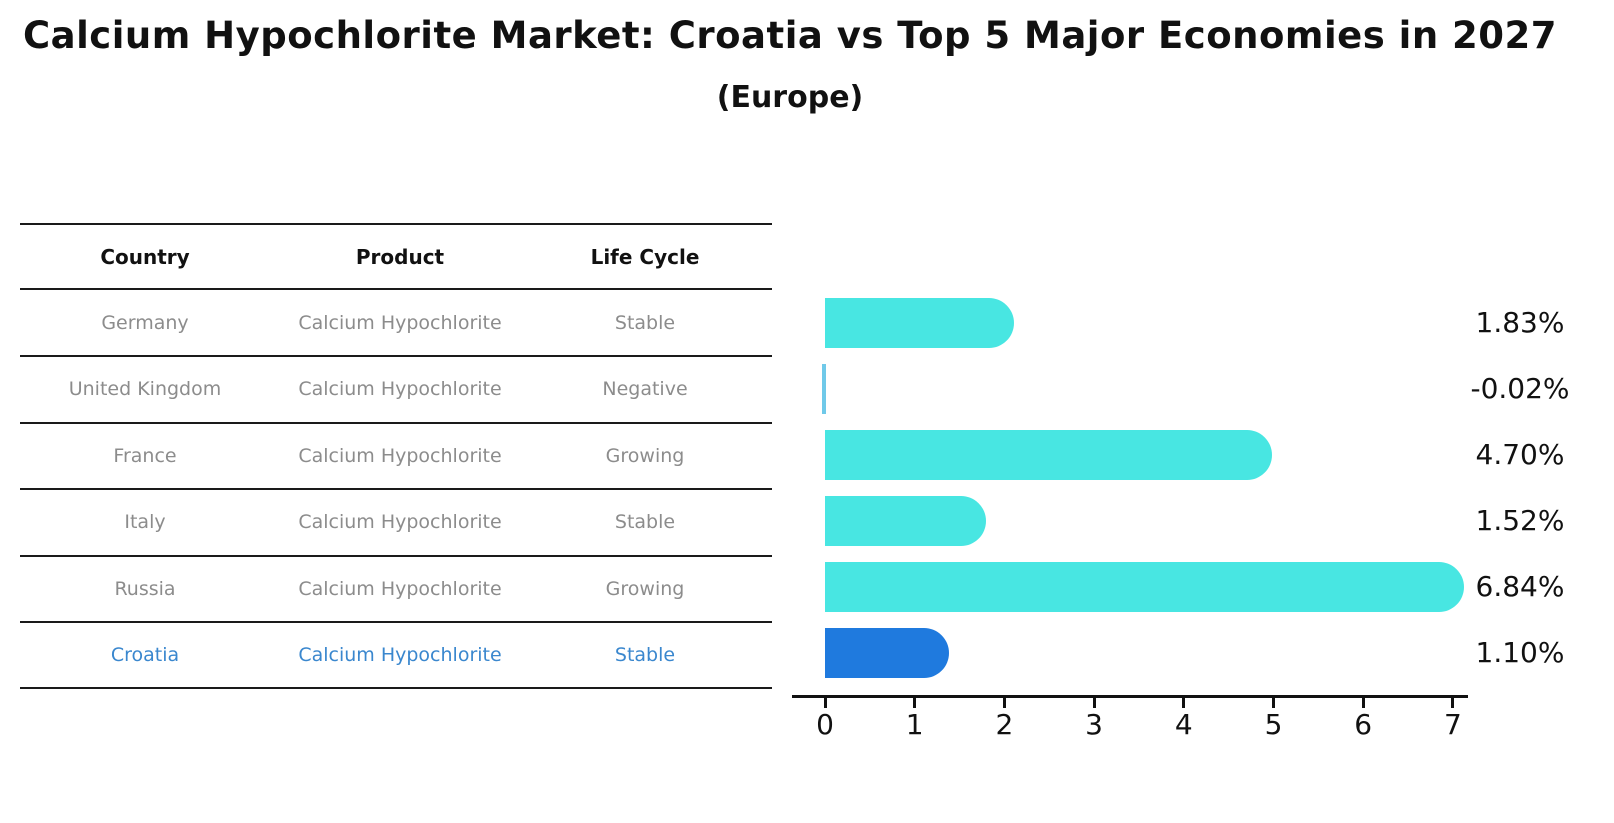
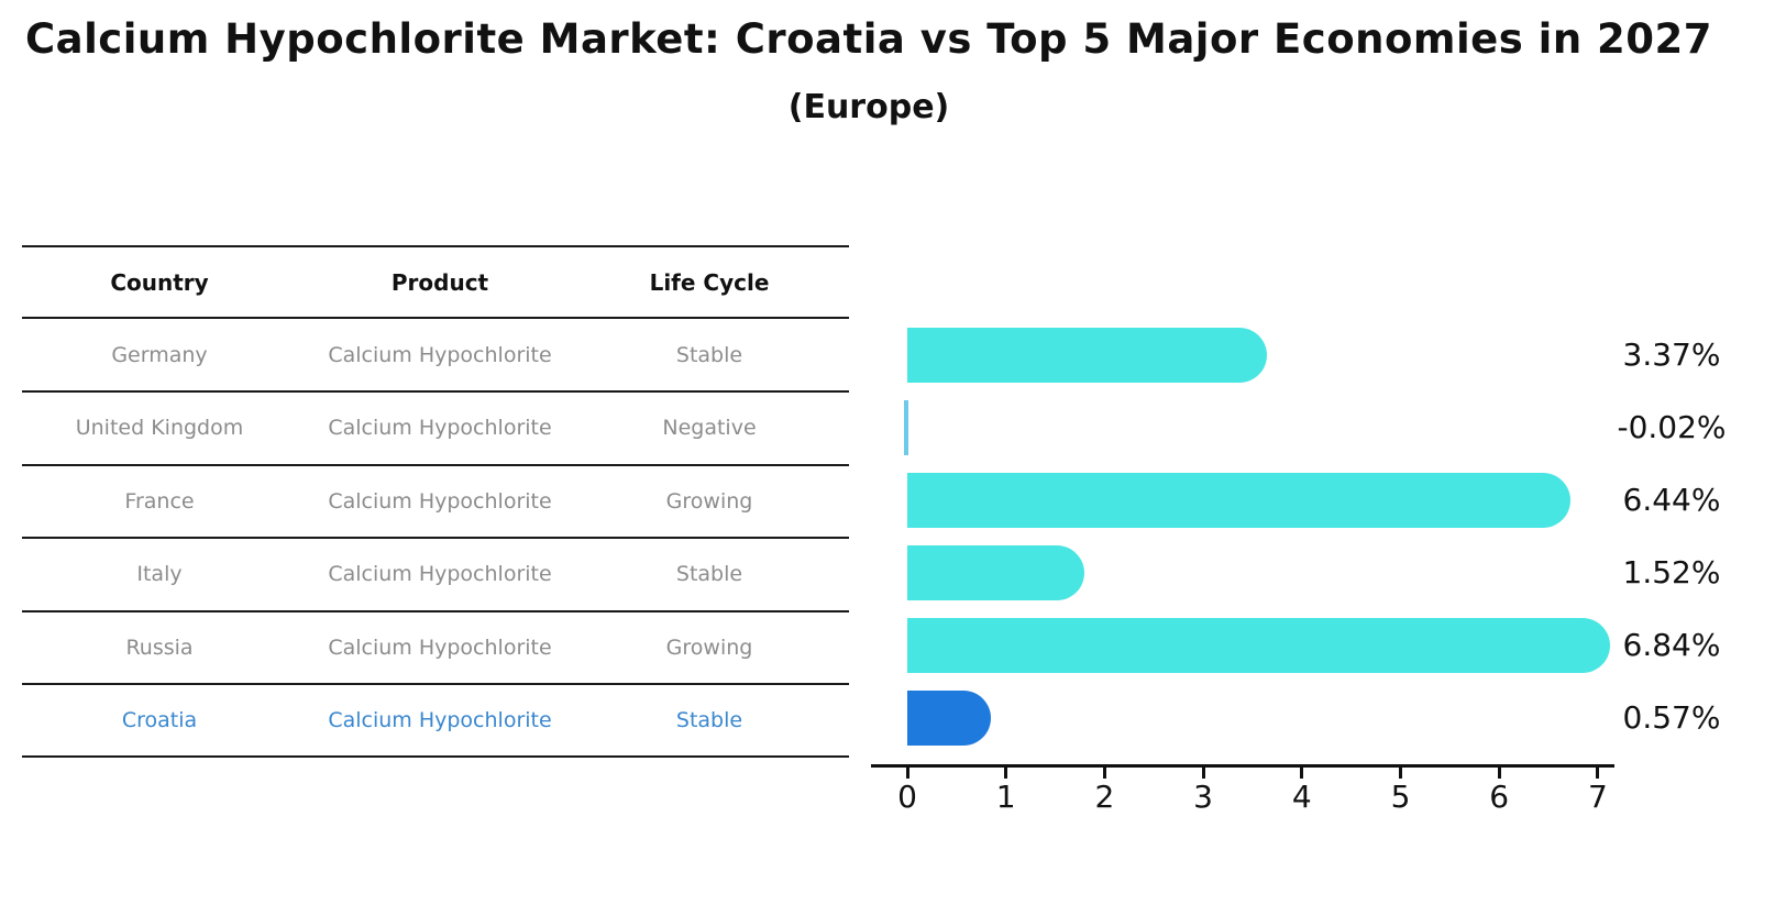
Germany: 1.83% -> 3.37%
France: 4.70% -> 6.44%
Croatia: 1.10% -> 0.57%
